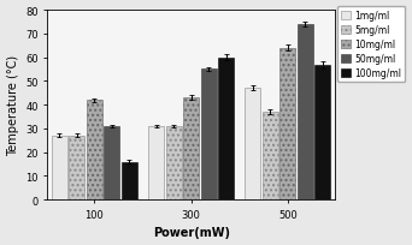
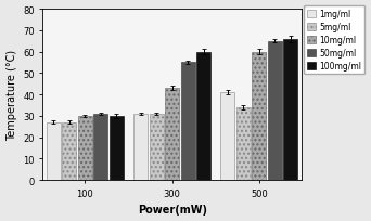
10mg/ml/100: 42 -> 30
100mg/ml/100: 16 -> 30
1mg/ml/500: 47 -> 41
5mg/ml/500: 37 -> 34
10mg/ml/500: 64 -> 60
50mg/ml/500: 74 -> 65
100mg/ml/500: 57 -> 66
